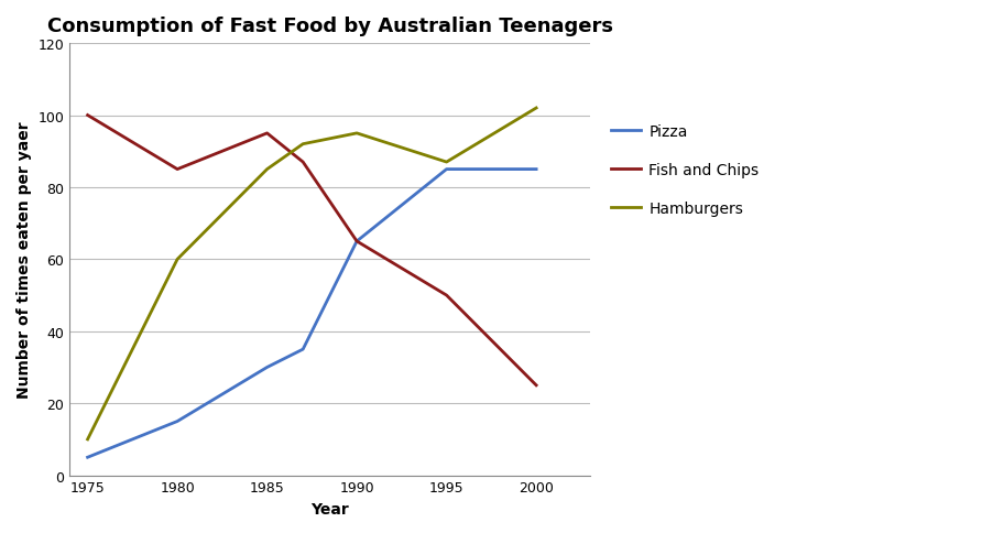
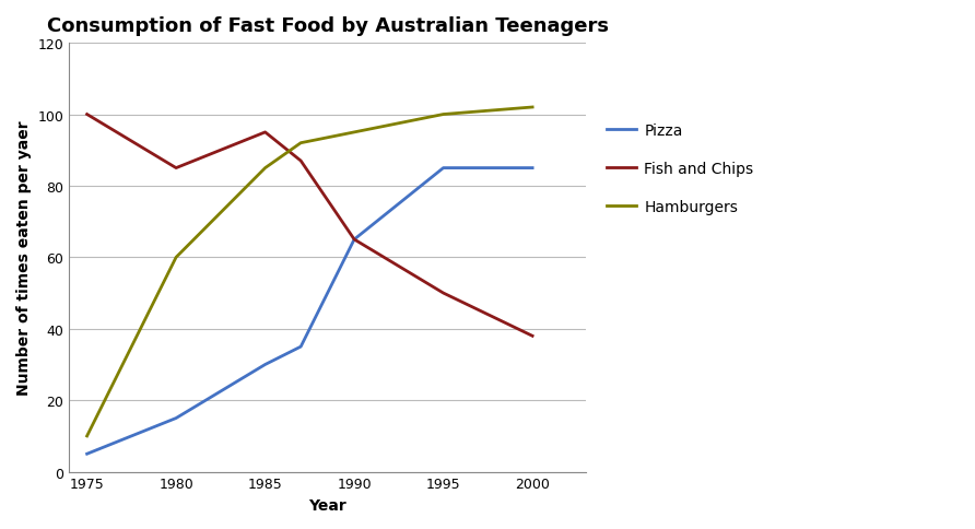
Hamburgers/1995: 87 -> 100
Fish and Chips/2000: 25 -> 38
